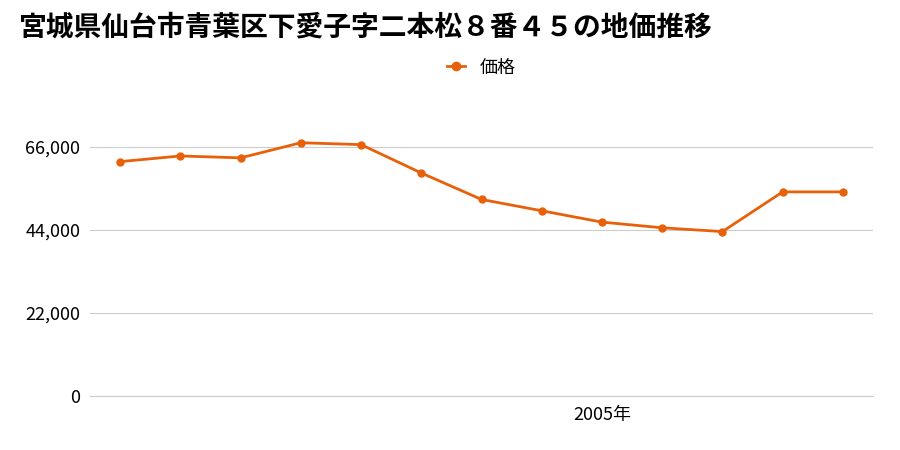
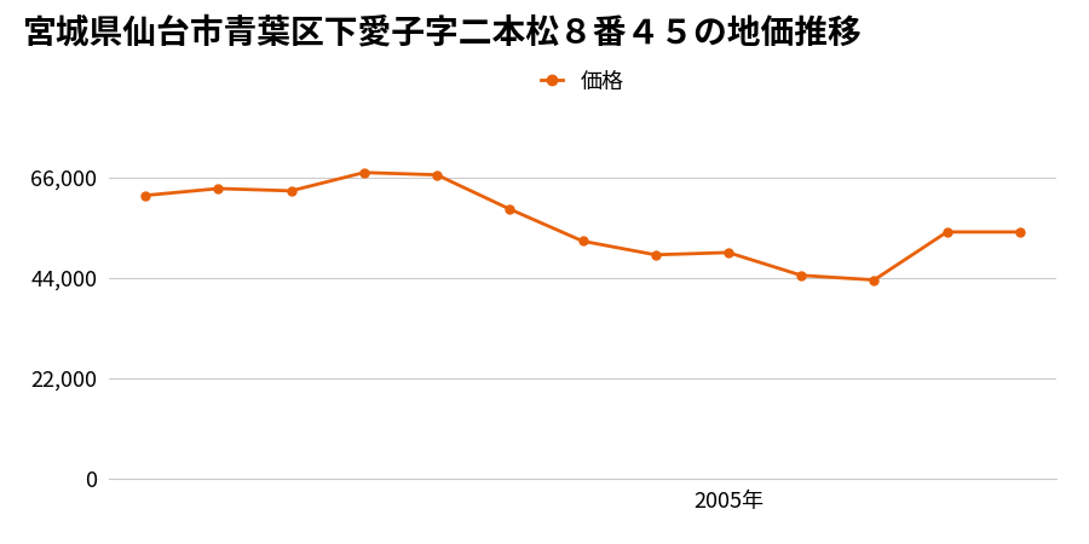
2005年: 46,000 -> 49,500
